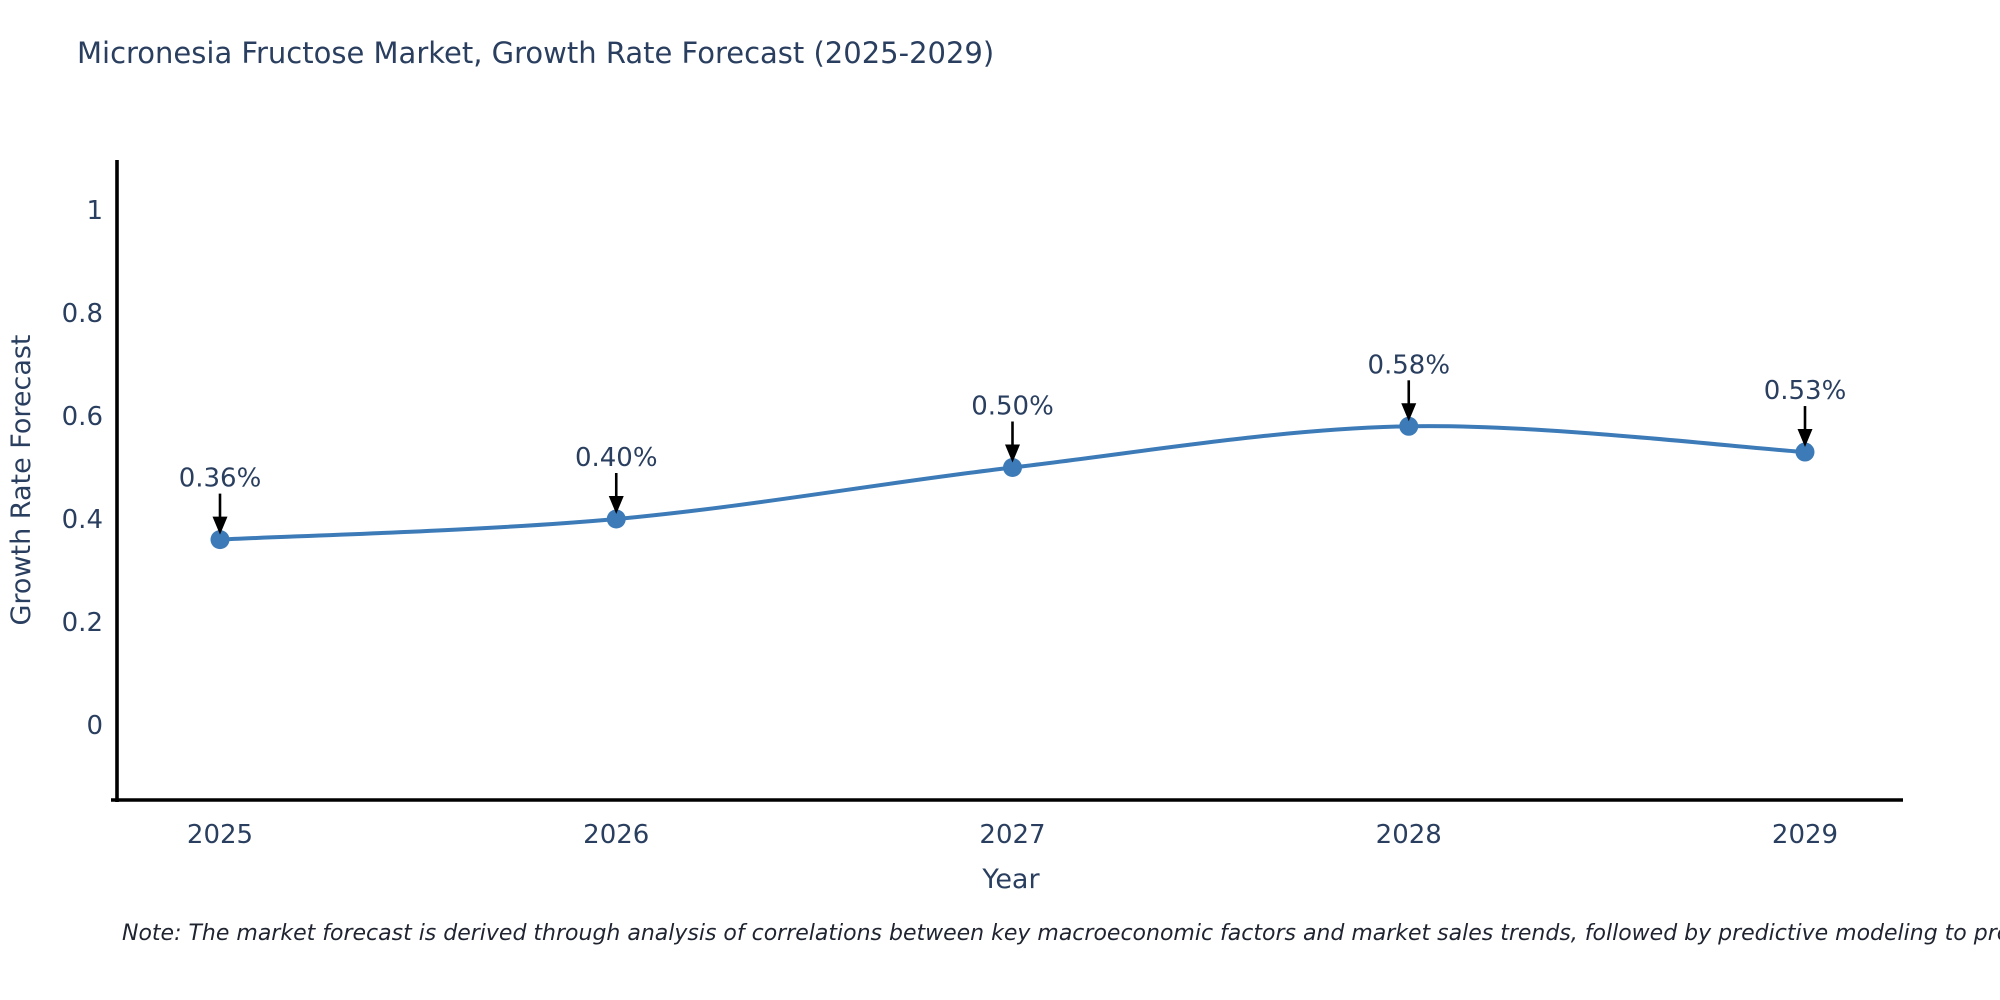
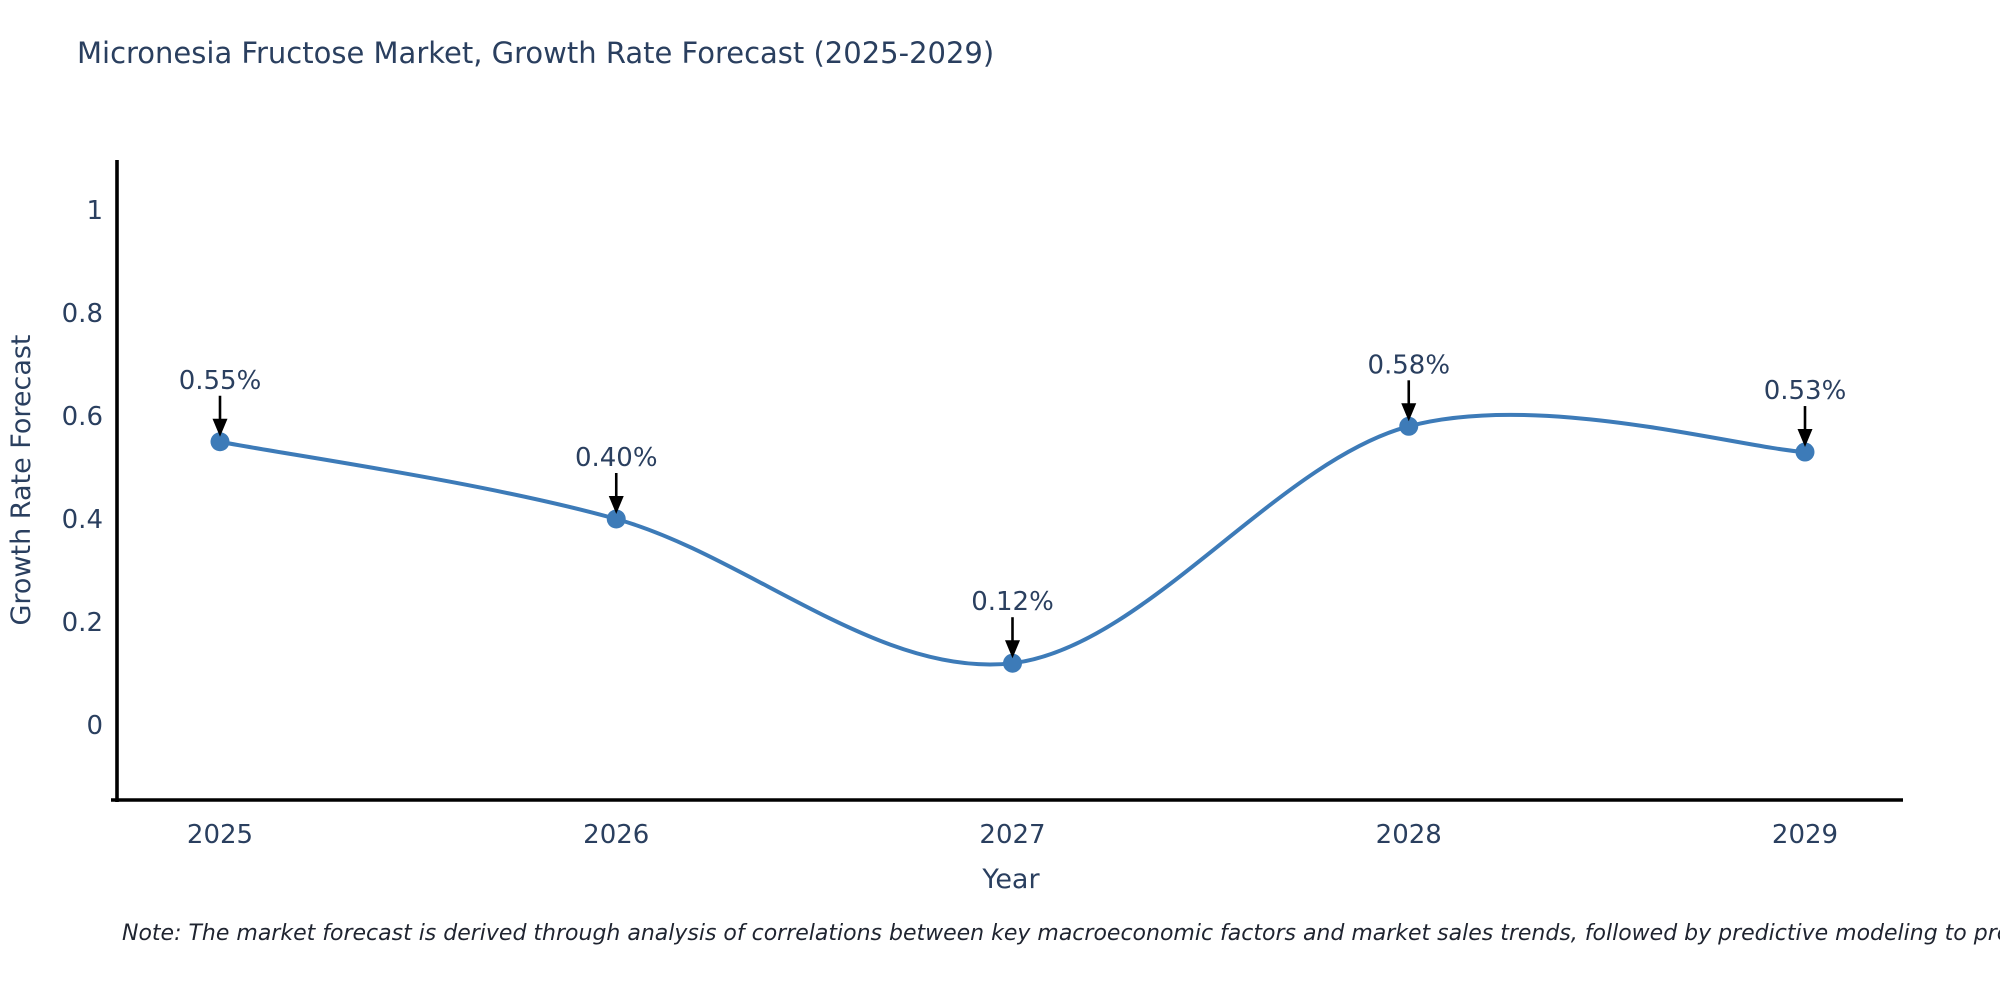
2025: 0.36% -> 0.55%
2027: 0.50% -> 0.12%
